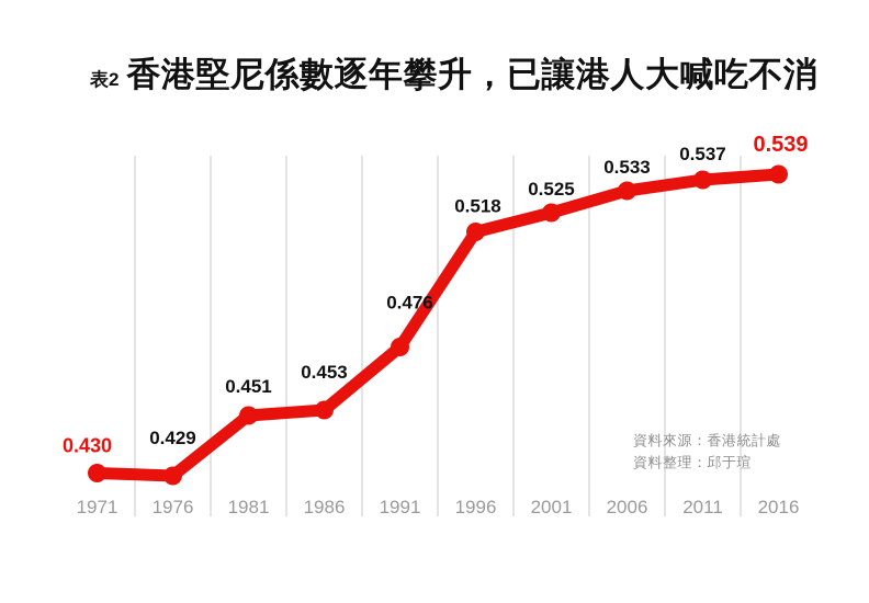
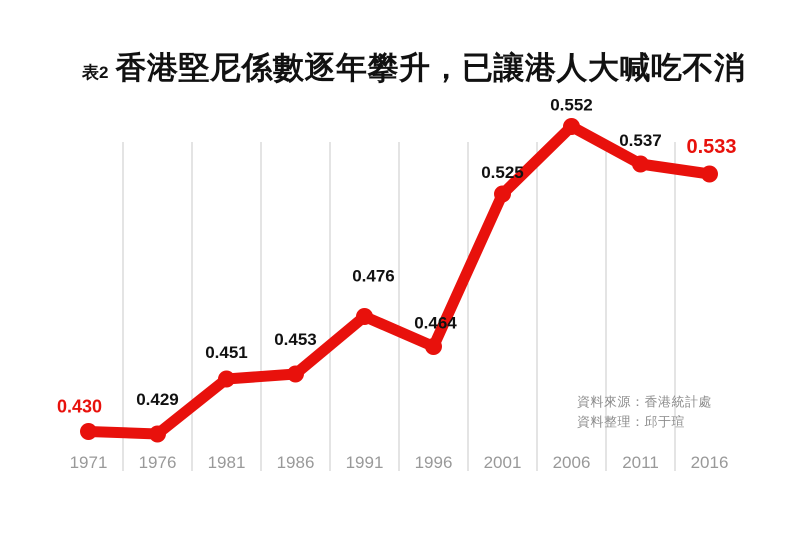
1996: 0.518 -> 0.464
2006: 0.533 -> 0.552
2016: 0.539 -> 0.533
